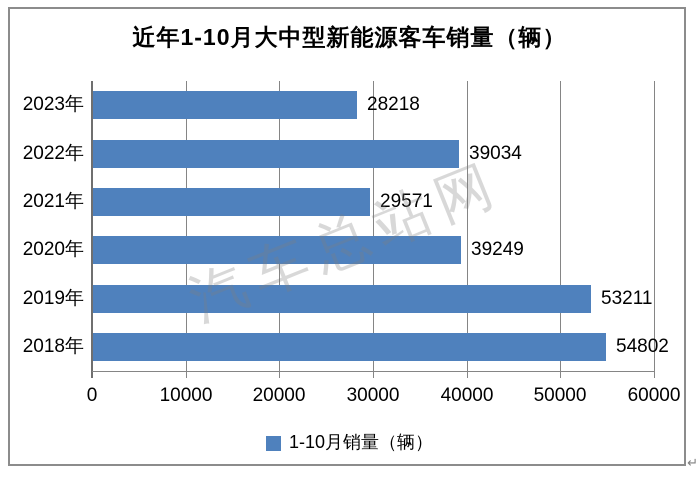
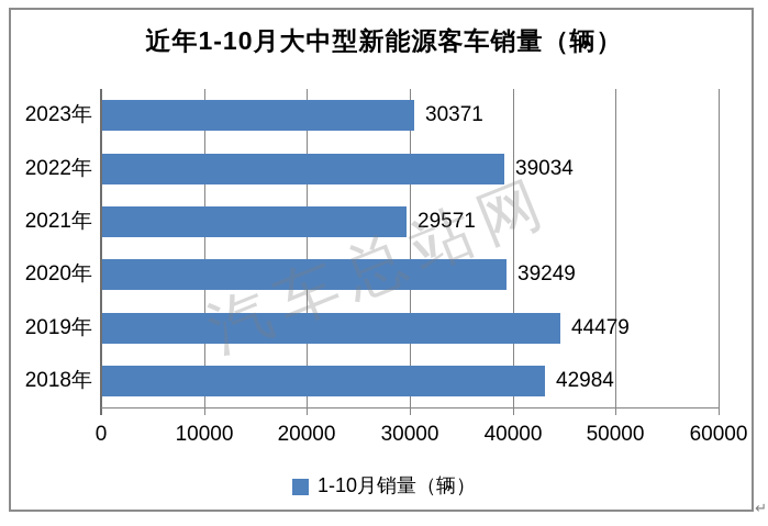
2023年: 28218 -> 30371
2019年: 53211 -> 44479
2018年: 54802 -> 42984
